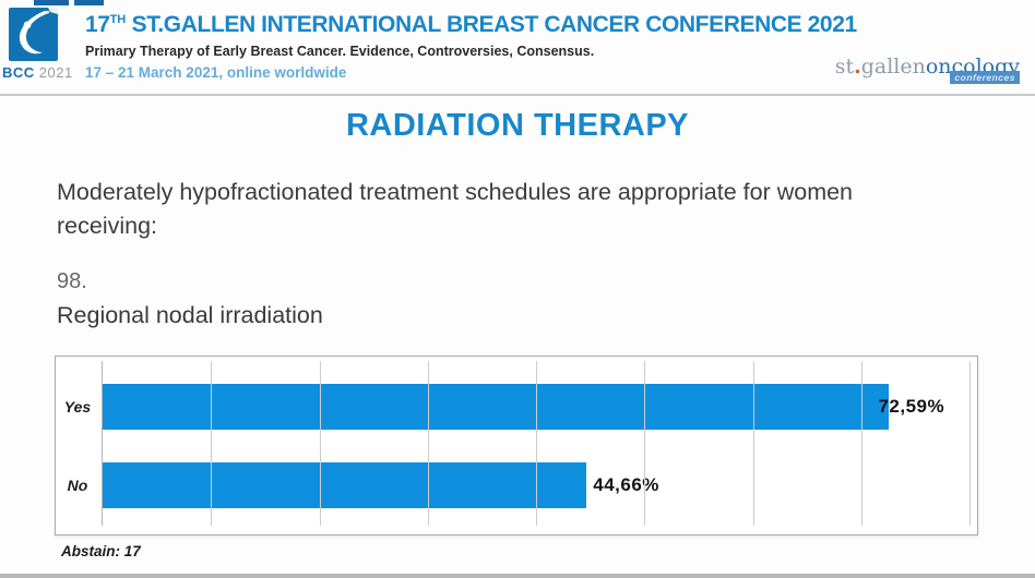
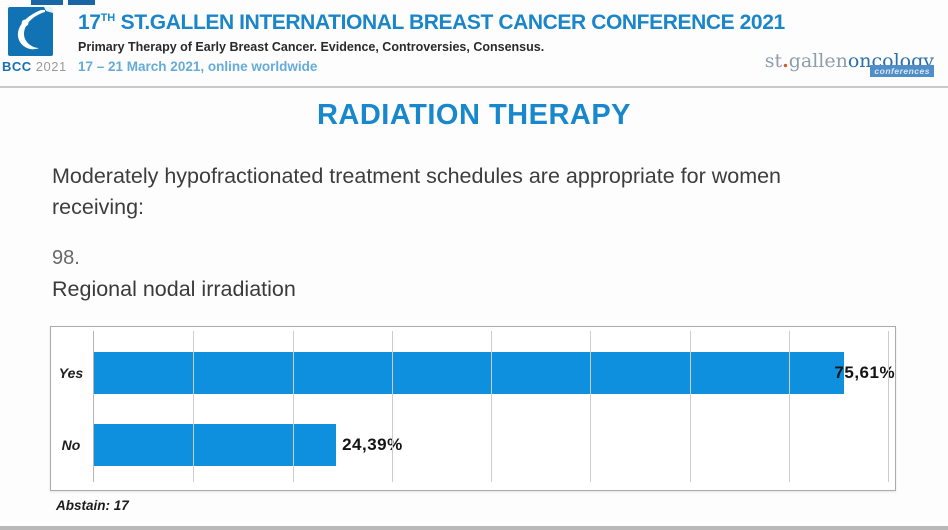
Yes: 72,59% -> 75,61%
No: 44,66% -> 24,39%
